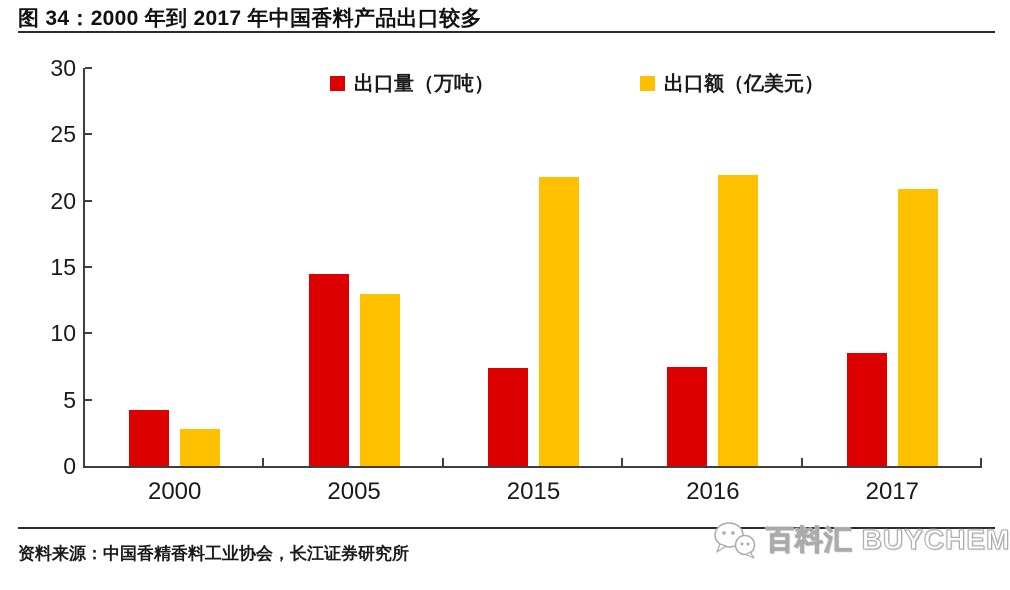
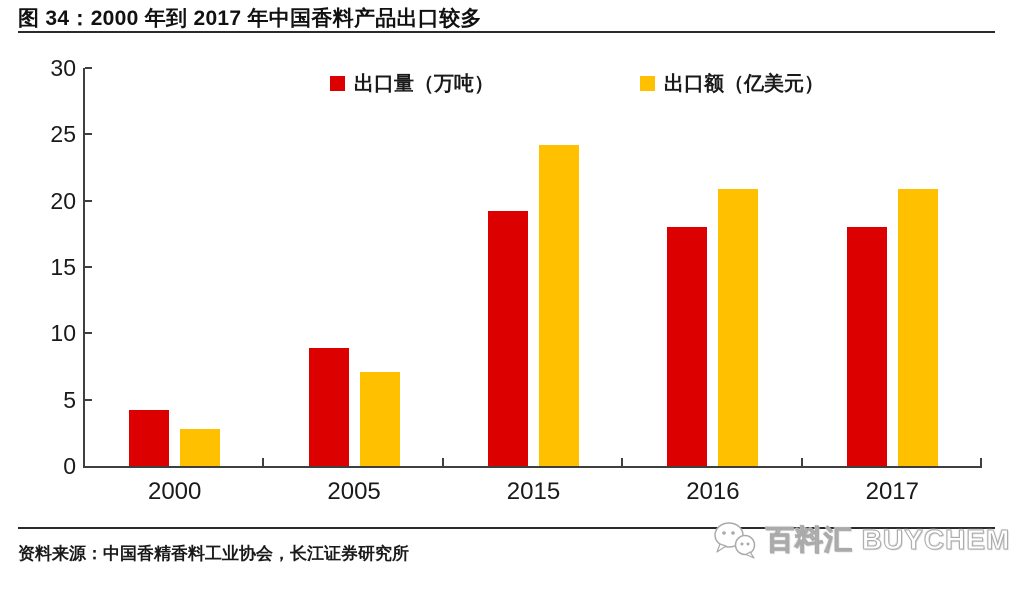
出口量（万吨）/2005: 14.5 -> 8.9
出口额（亿美元）/2005: 13.0 -> 7.1
出口量（万吨）/2015: 7.4 -> 19.2
出口额（亿美元）/2015: 21.8 -> 24.2
出口量（万吨）/2016: 7.5 -> 18.0
出口额（亿美元）/2016: 21.9 -> 20.9
出口量（万吨）/2017: 8.5 -> 18.0
